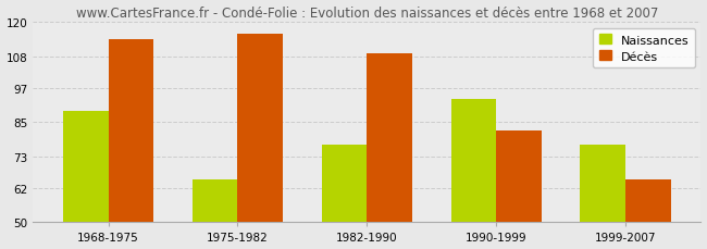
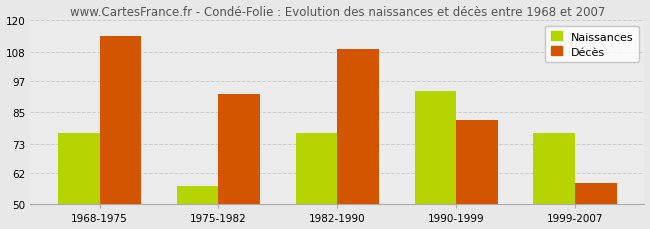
Naissances/1968-1975: 89 -> 77
Naissances/1975-1982: 65 -> 57
Décès/1975-1982: 116 -> 92
Décès/1999-2007: 65 -> 58
